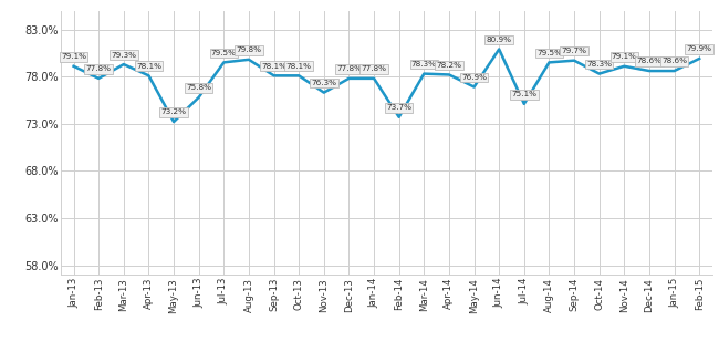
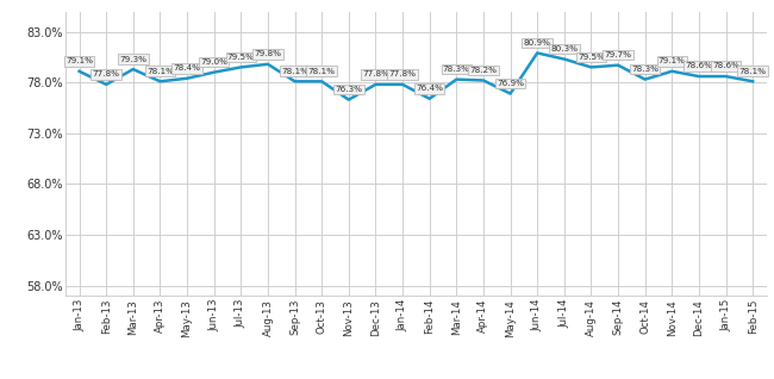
May-13: 73.2% -> 78.4%
Jun-13: 75.8% -> 79.0%
Feb-14: 73.7% -> 76.4%
Jul-14: 75.1% -> 80.3%
Feb-15: 79.9% -> 78.1%
